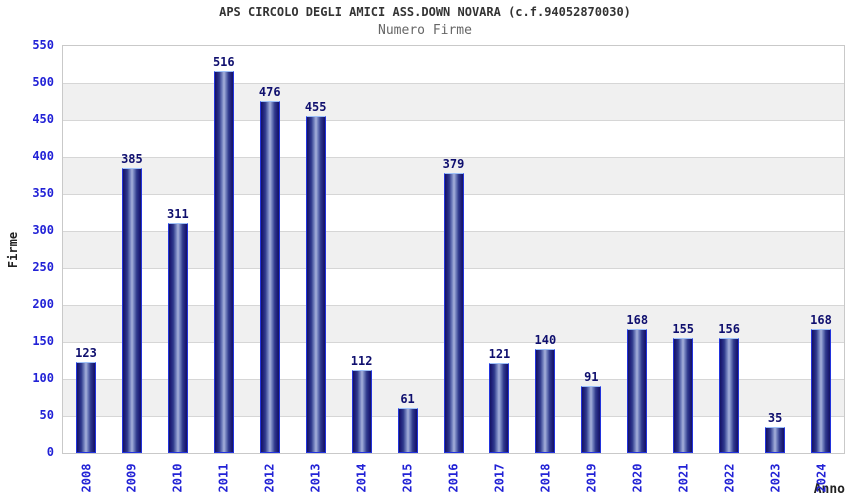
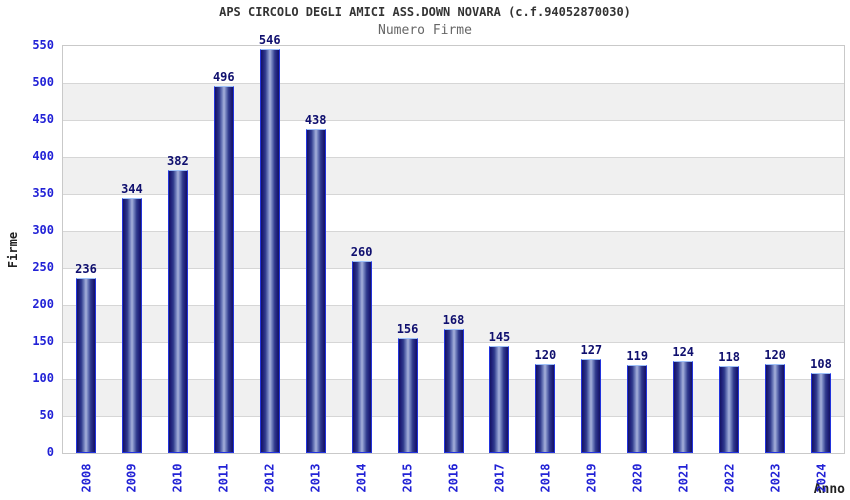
2008: 123 -> 236
2009: 385 -> 344
2010: 311 -> 382
2011: 516 -> 496
2012: 476 -> 546
2013: 455 -> 438
2014: 112 -> 260
2015: 61 -> 156
2016: 379 -> 168
2017: 121 -> 145
2018: 140 -> 120
2019: 91 -> 127
2020: 168 -> 119
2021: 155 -> 124
2022: 156 -> 118
2023: 35 -> 120
2024: 168 -> 108
